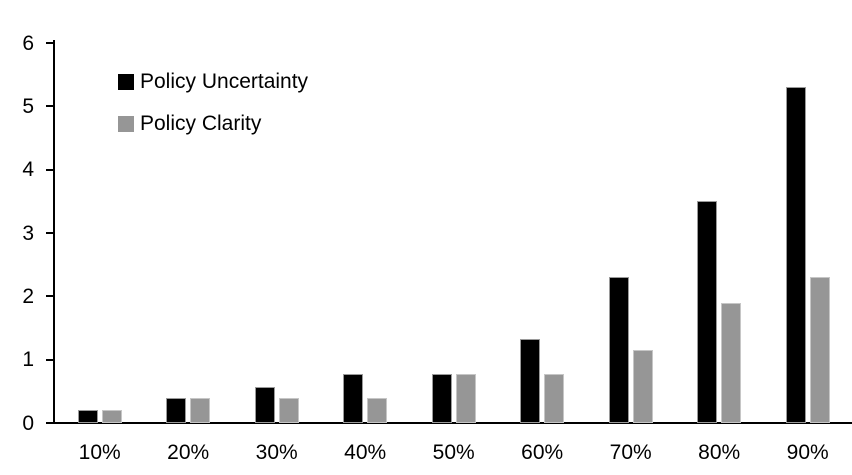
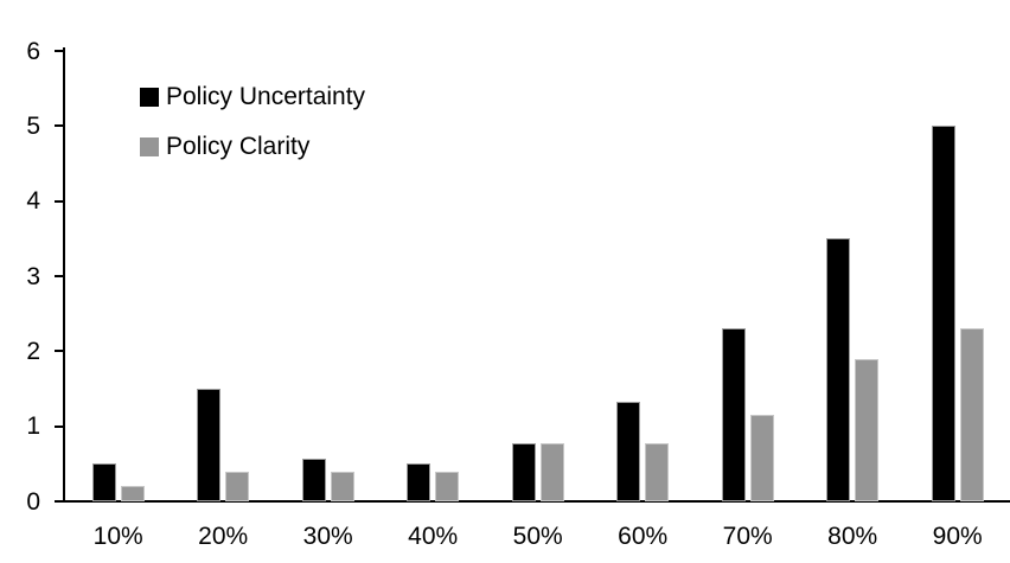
Policy Uncertainty/10%: 0.2 -> 0.5
Policy Uncertainty/20%: 0.4 -> 1.5
Policy Uncertainty/40%: 0.8 -> 0.5
Policy Uncertainty/90%: 5.3 -> 5.0
